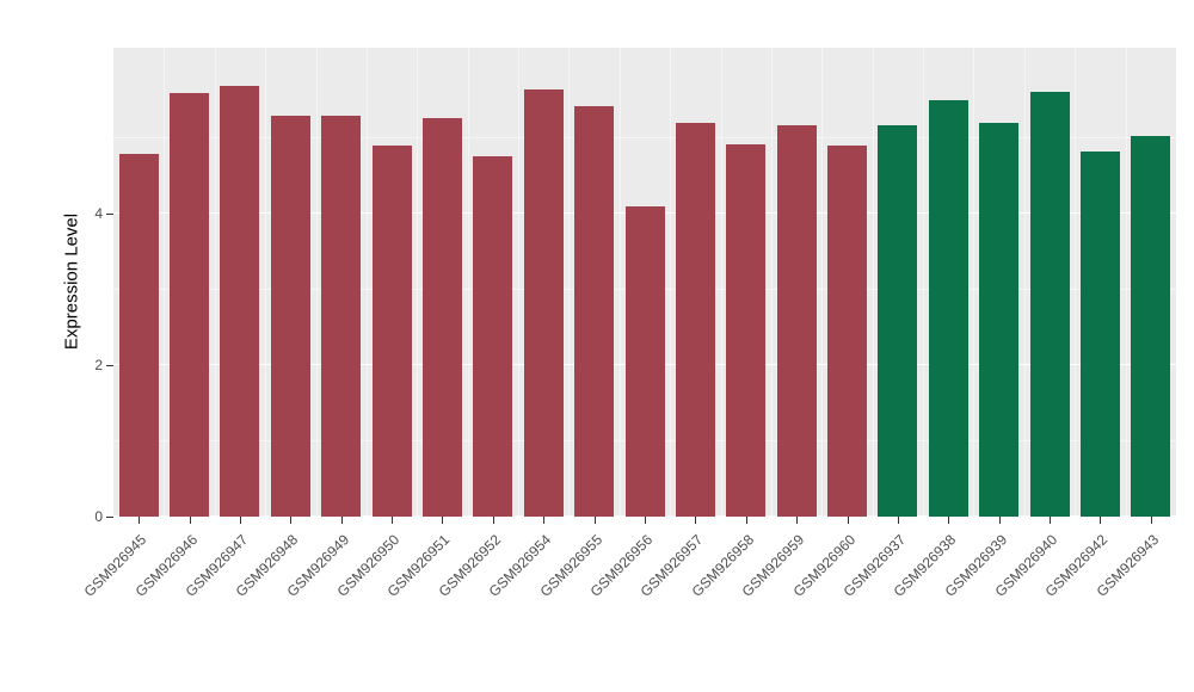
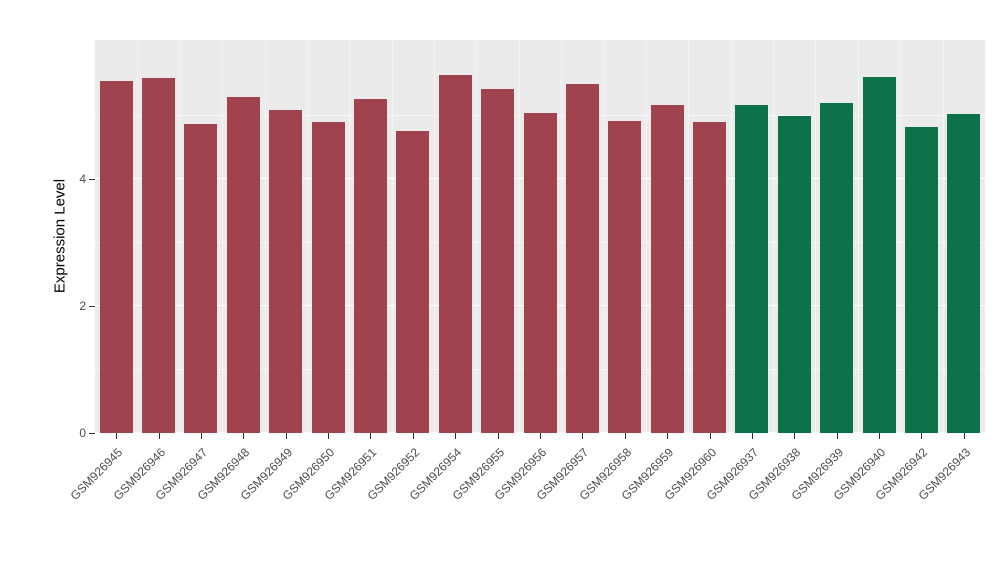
GSM926945: 4.8 -> 5.5
GSM926947: 5.7 -> 4.9
GSM926949: 5.3 -> 5.1
GSM926956: 4.1 -> 5.0
GSM926957: 5.2 -> 5.5
GSM926938: 5.5 -> 5.0
